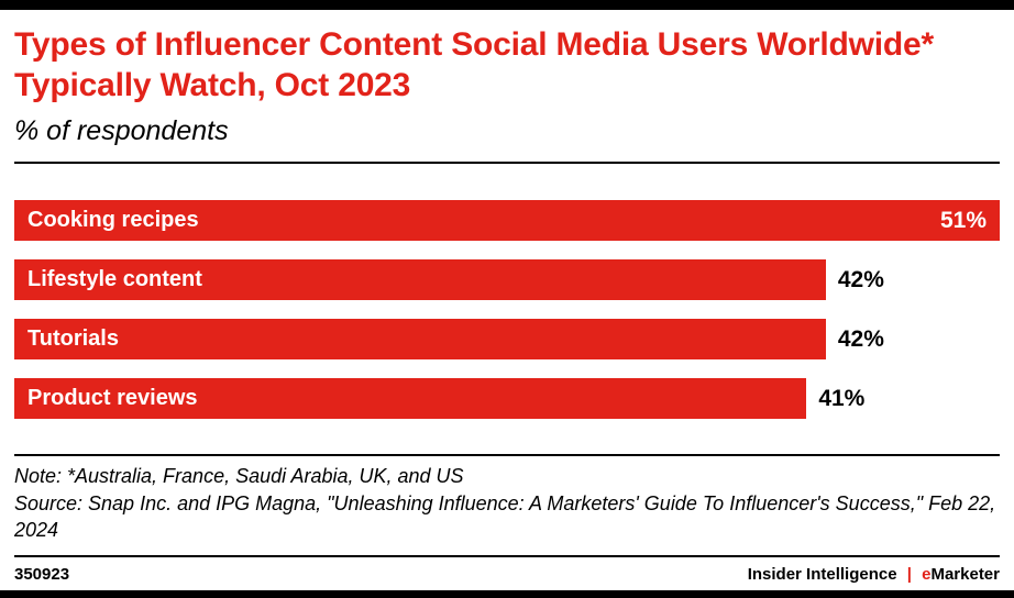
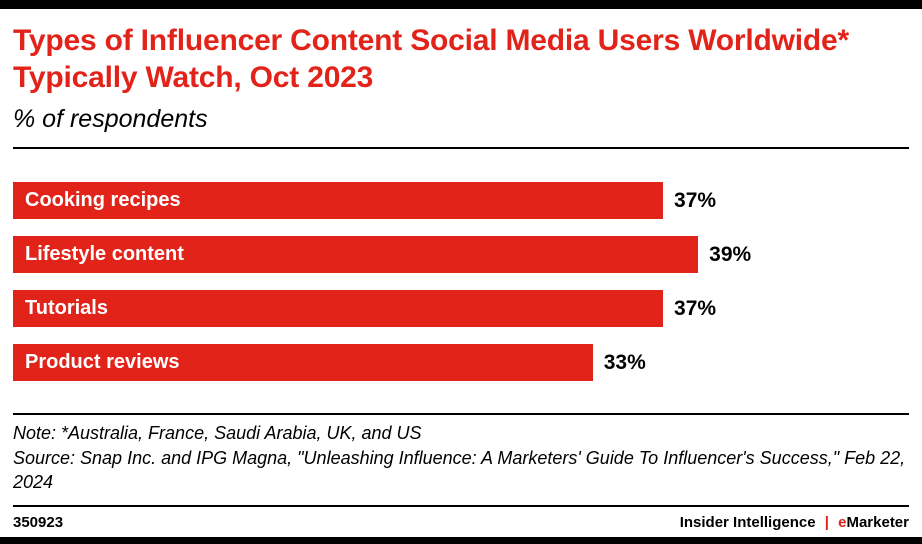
Cooking recipes: 51% -> 37%
Lifestyle content: 42% -> 39%
Tutorials: 42% -> 37%
Product reviews: 41% -> 33%
